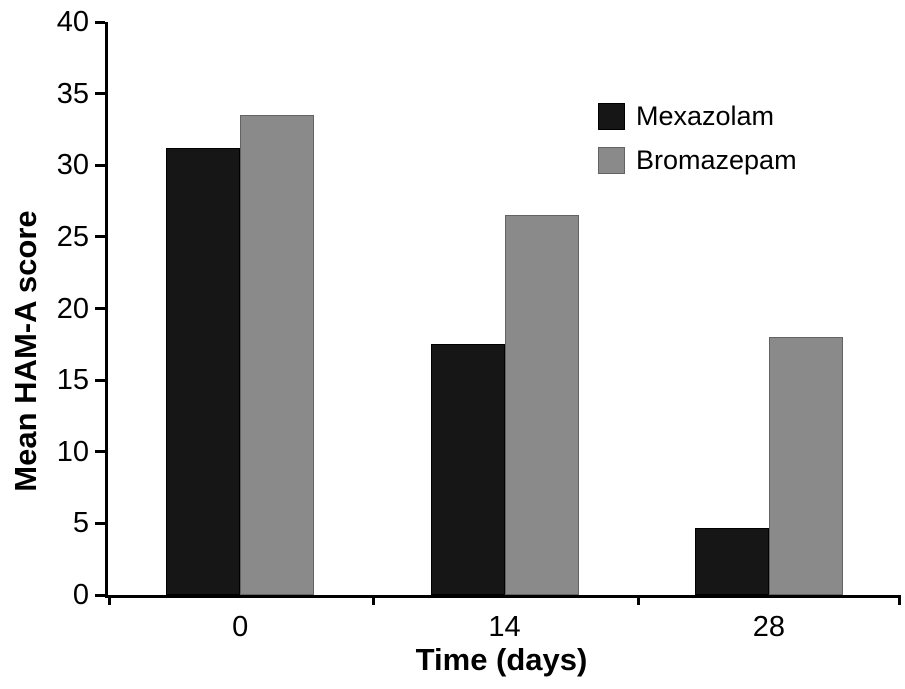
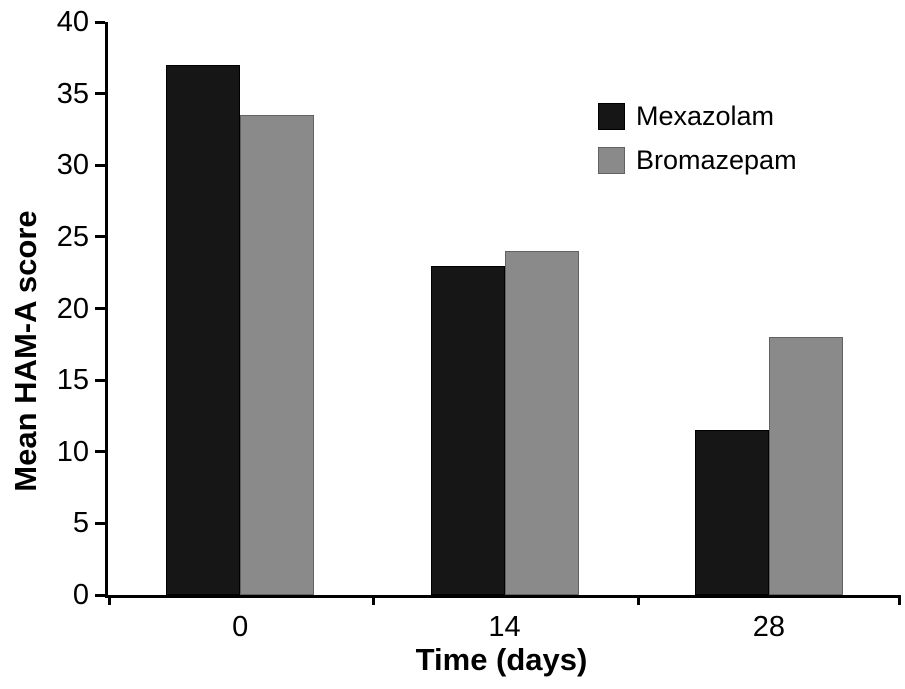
Mexazolam/0: 31.2 -> 37.0
Mexazolam/14: 17.5 -> 23.0
Bromazepam/14: 26.5 -> 24.0
Mexazolam/28: 4.7 -> 11.5
